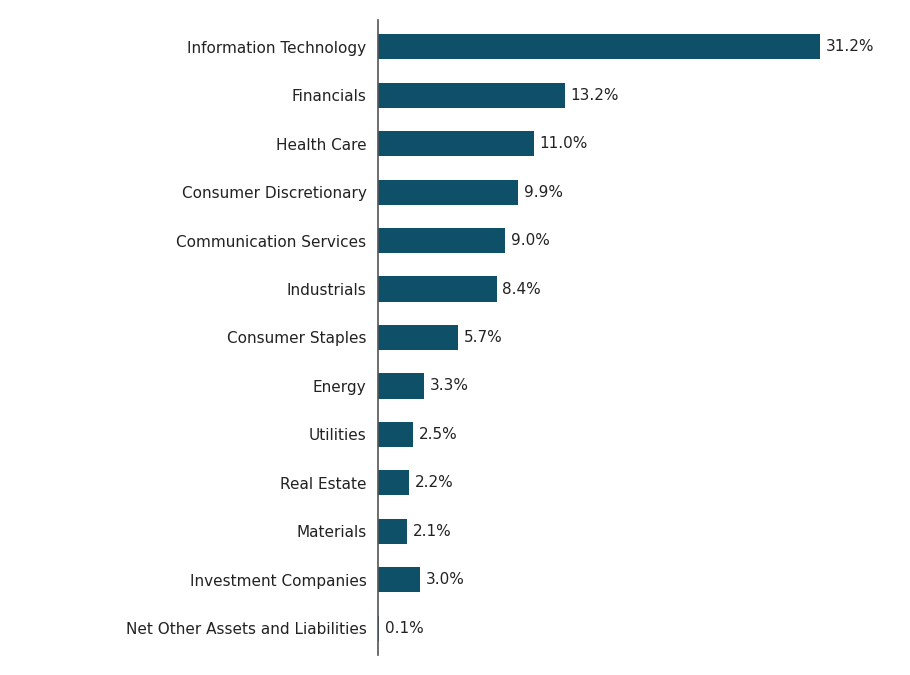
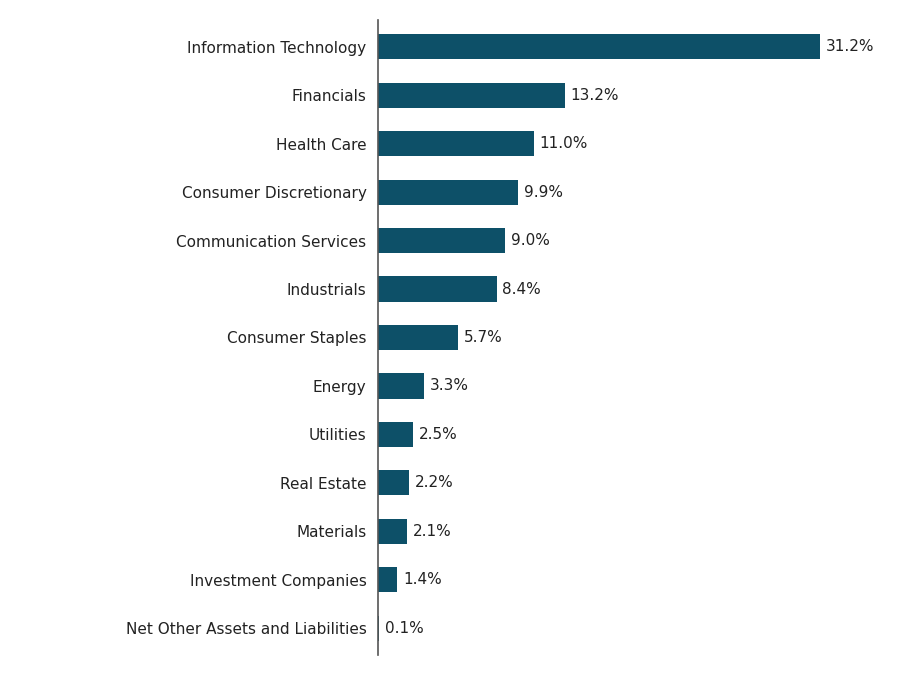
Investment Companies: 3.0% -> 1.4%
